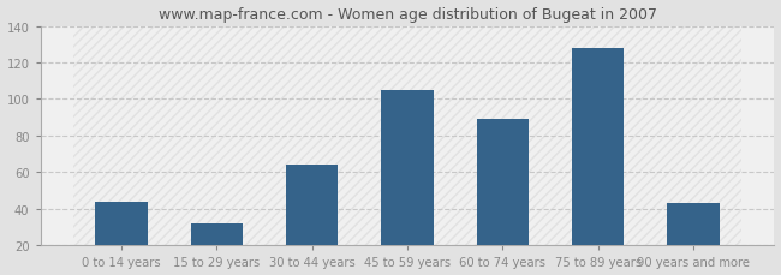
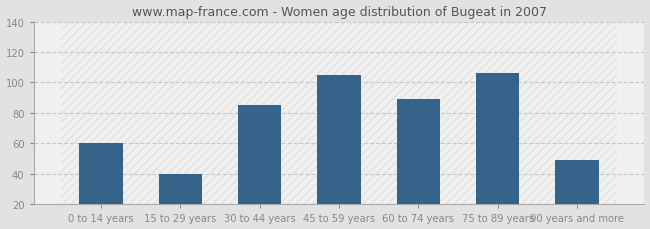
0 to 14 years: 44 -> 60
15 to 29 years: 32 -> 40
30 to 44 years: 64 -> 85
75 to 89 years: 128 -> 106
90 years and more: 43 -> 49
